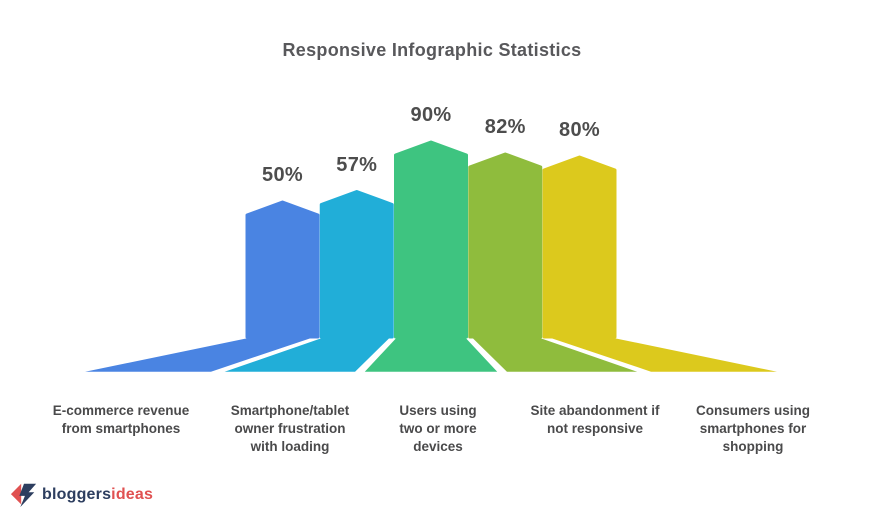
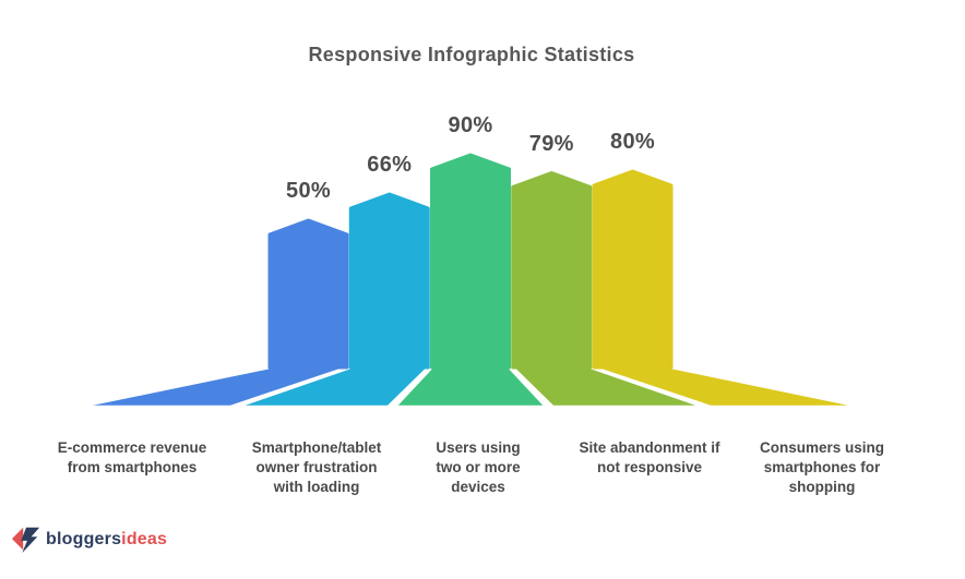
Smartphone/tablet owner frustration with loading: 57% -> 66%
Site abandonment if not responsive: 82% -> 79%
